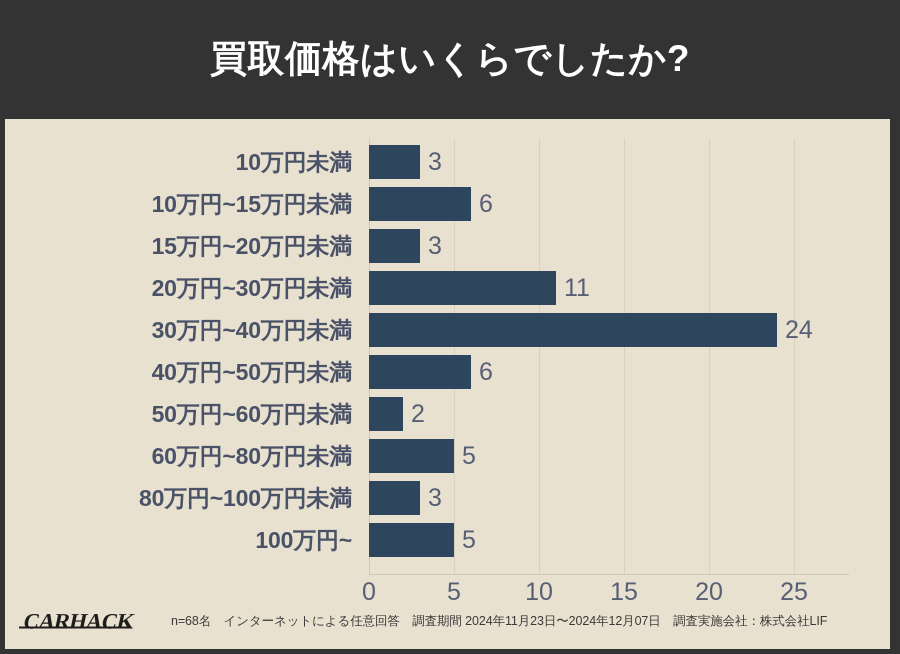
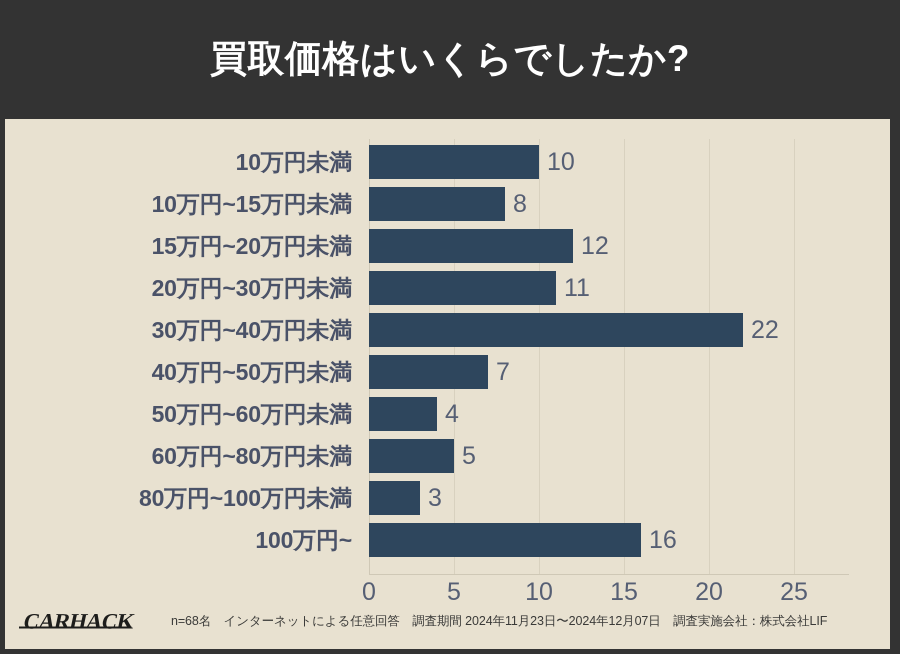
10万円未満: 3 -> 10
10万円~15万円未満: 6 -> 8
15万円~20万円未満: 3 -> 12
30万円~40万円未満: 24 -> 22
40万円~50万円未満: 6 -> 7
50万円~60万円未満: 2 -> 4
100万円~: 5 -> 16
